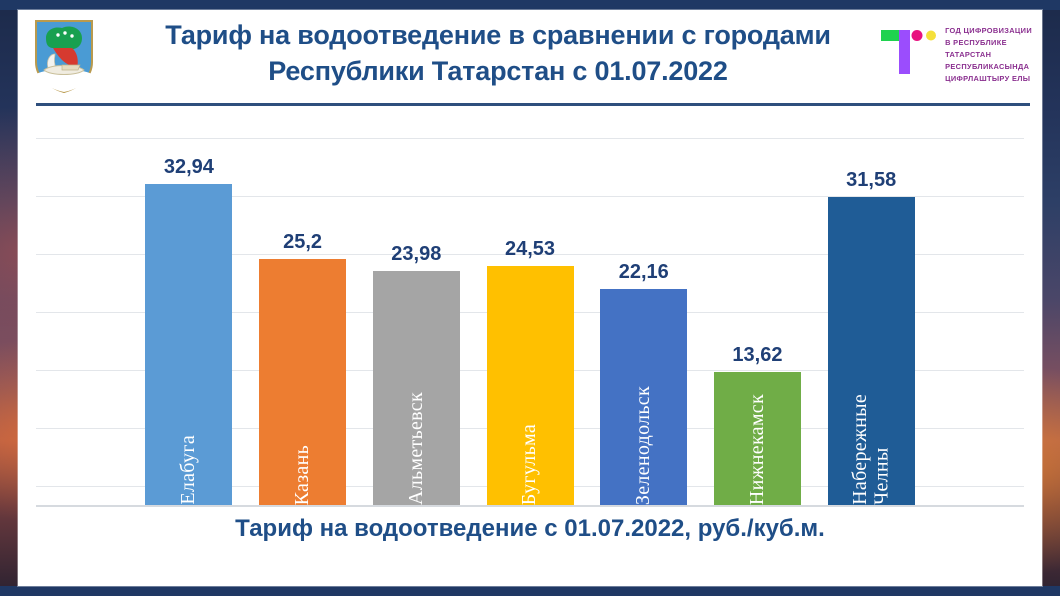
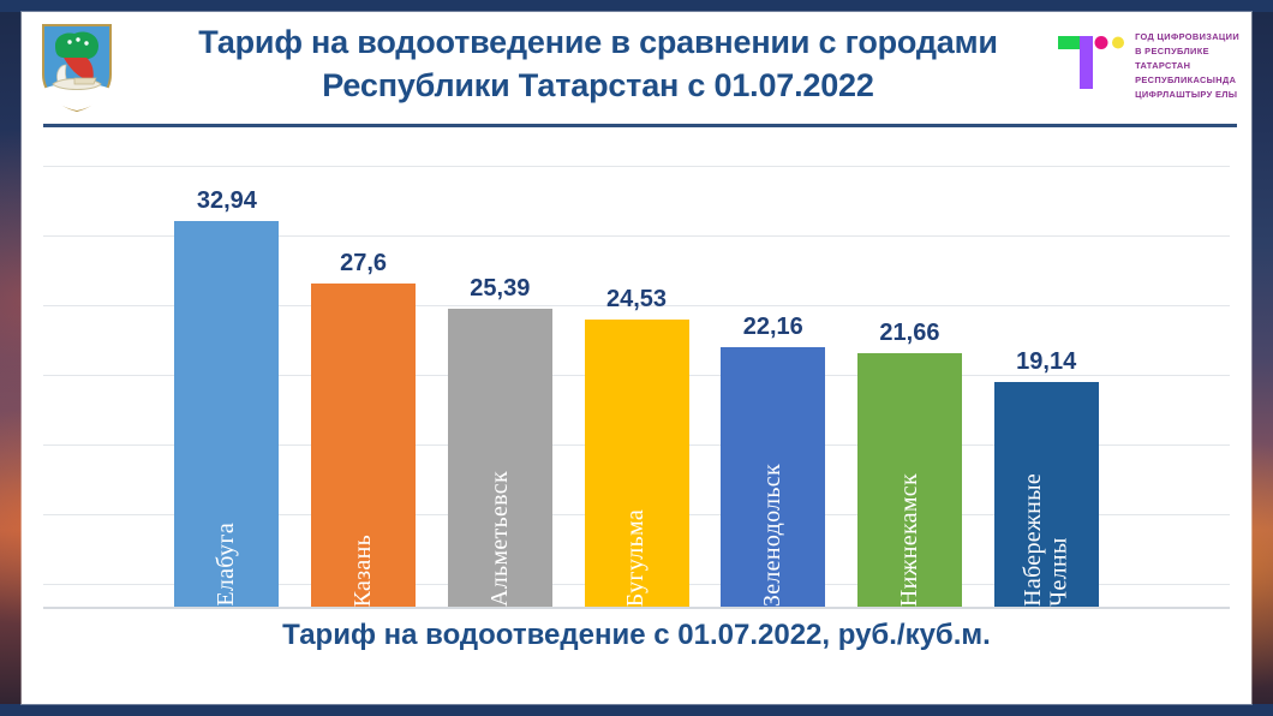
Казань: 25,2 -> 27,6
Альметьевск: 23,98 -> 25,39
Нижнекамск: 13,62 -> 21,66
Набережные Челны: 31,58 -> 19,14
